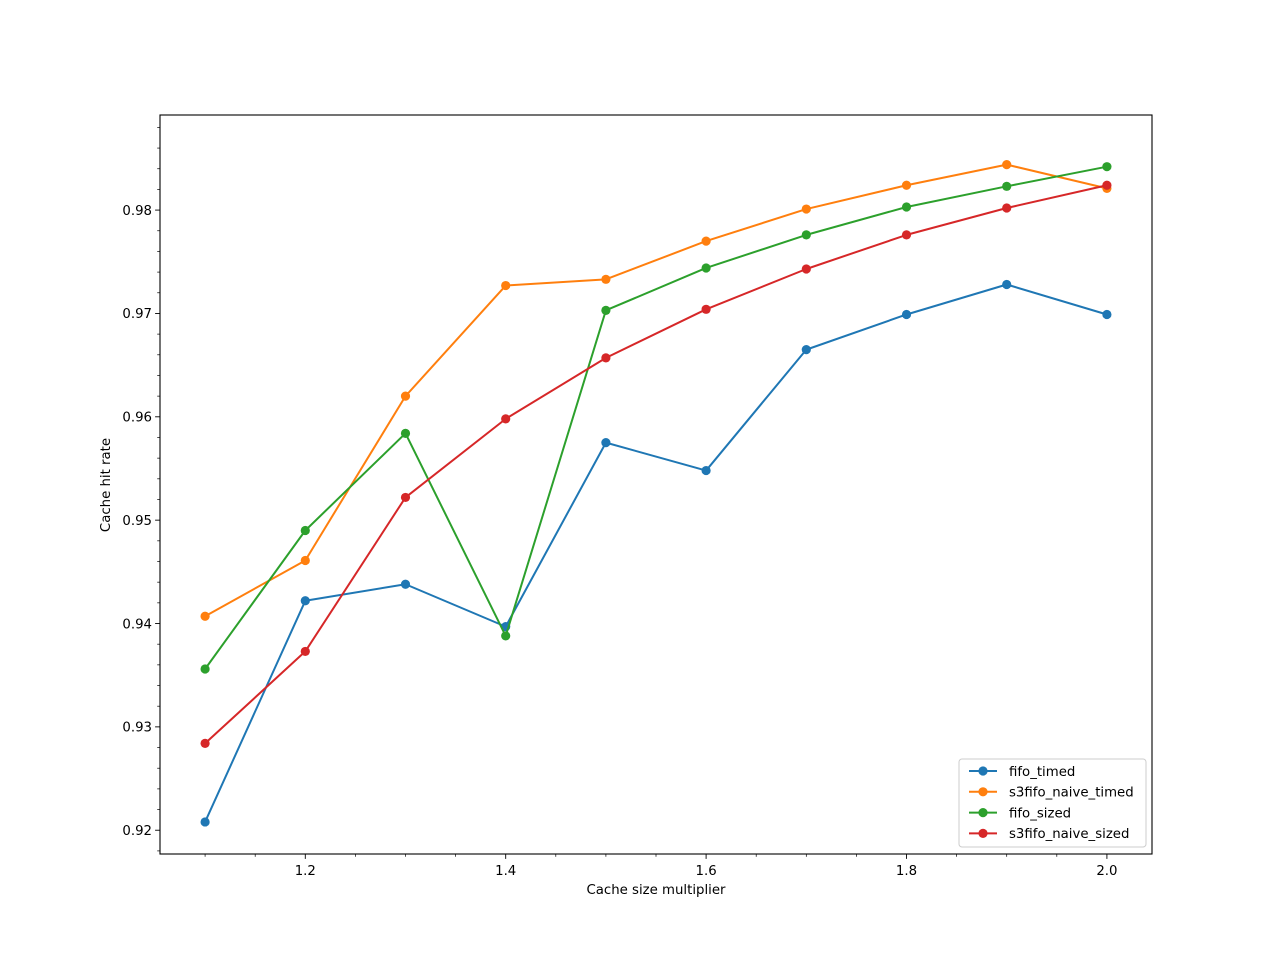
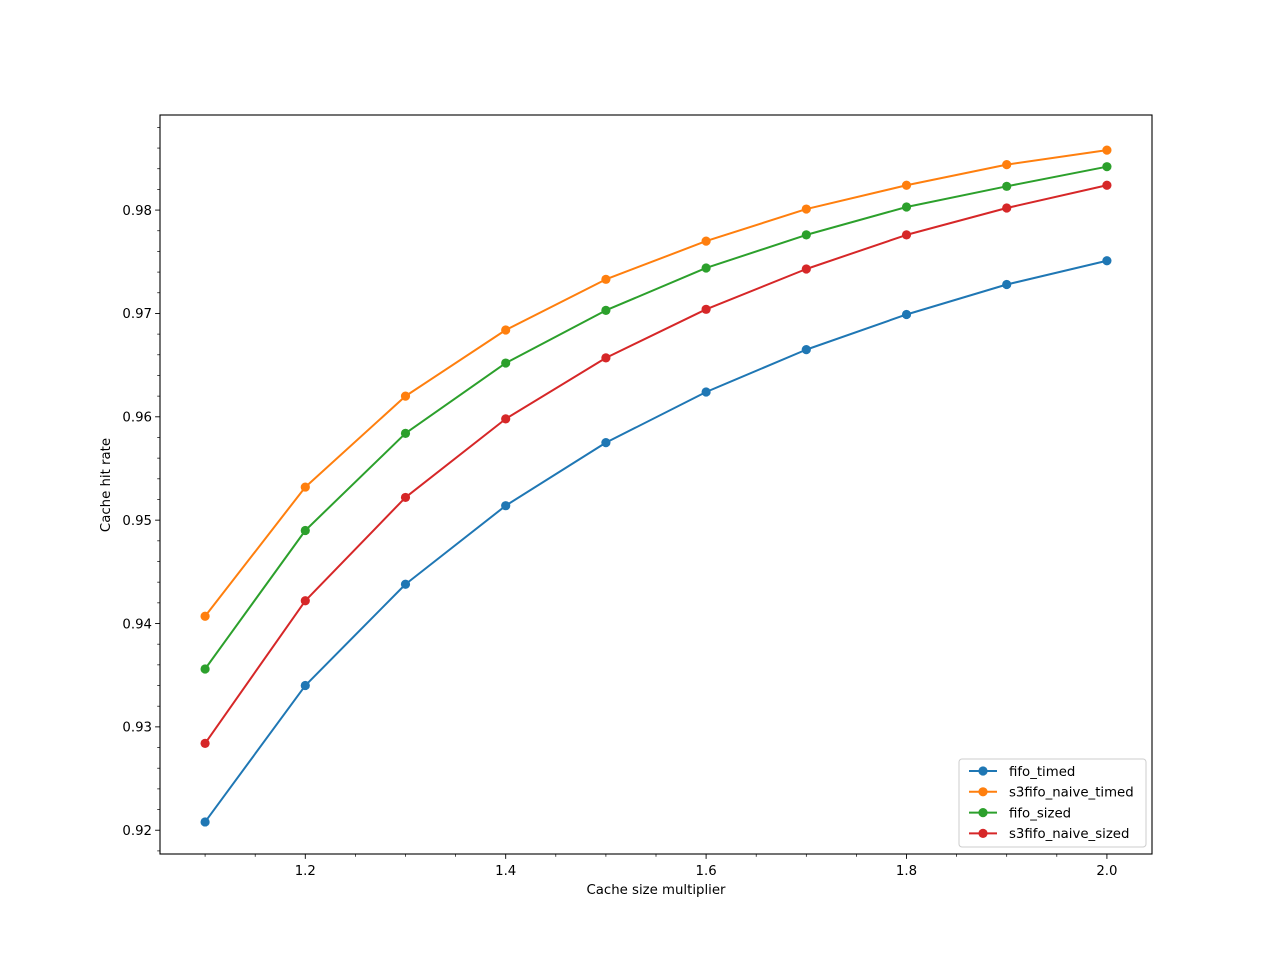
fifo_timed/1.2: 0.9422 -> 0.9340
s3fifo_naive_timed/1.2: 0.9461 -> 0.9532
s3fifo_naive_sized/1.2: 0.9373 -> 0.9422
fifo_timed/1.4: 0.9397 -> 0.9514
s3fifo_naive_timed/1.4: 0.9727 -> 0.9684
fifo_sized/1.4: 0.9388 -> 0.9652
fifo_timed/1.6: 0.9548 -> 0.9624
fifo_timed/2.0: 0.9699 -> 0.9751
s3fifo_naive_timed/2.0: 0.9821 -> 0.9858
